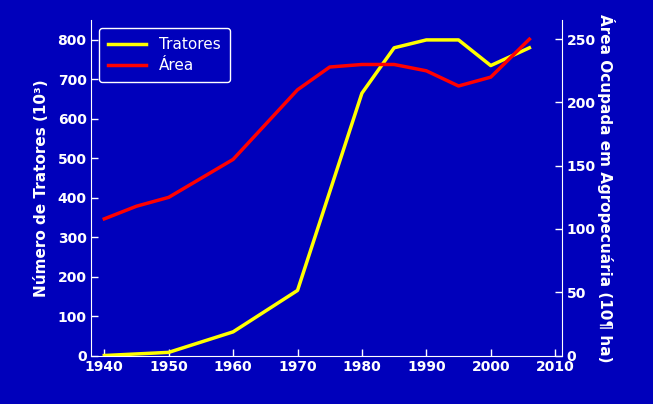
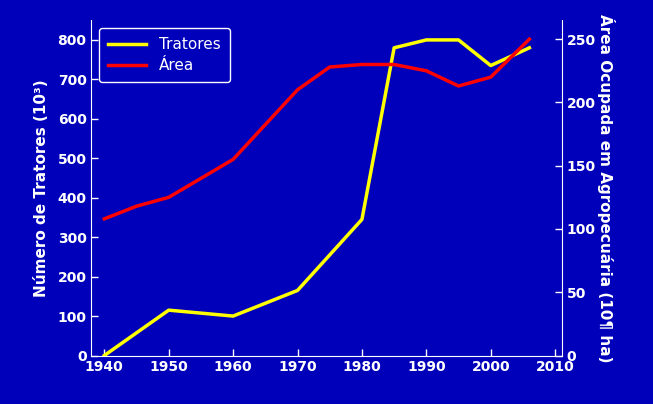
Tratores/1950: 8 -> 115
Tratores/1960: 60 -> 100
Tratores/1980: 665 -> 345
